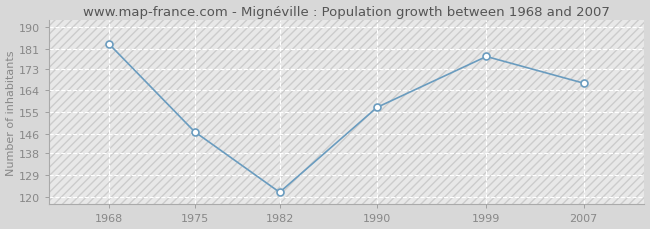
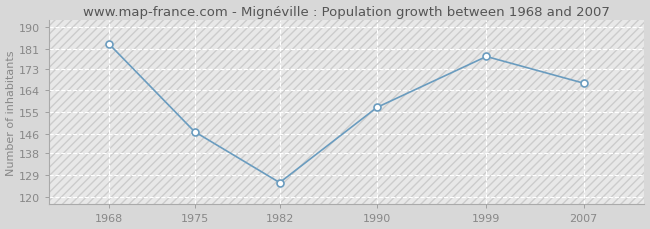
1982: 122 -> 126
